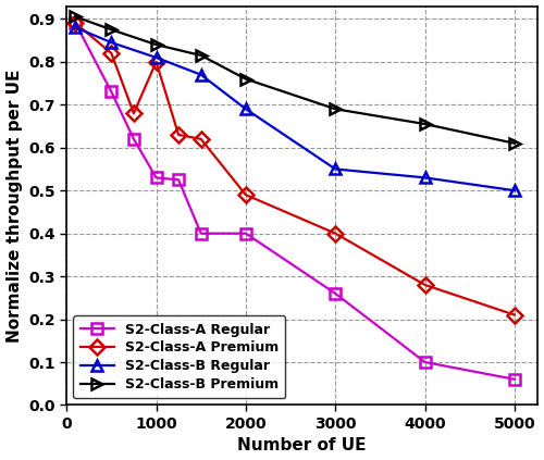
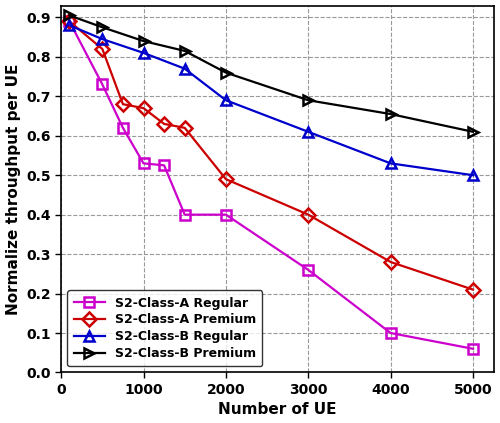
S2-Class-A Premium/1000: 0.80 -> 0.67
S2-Class-B Regular/3000: 0.550 -> 0.610
